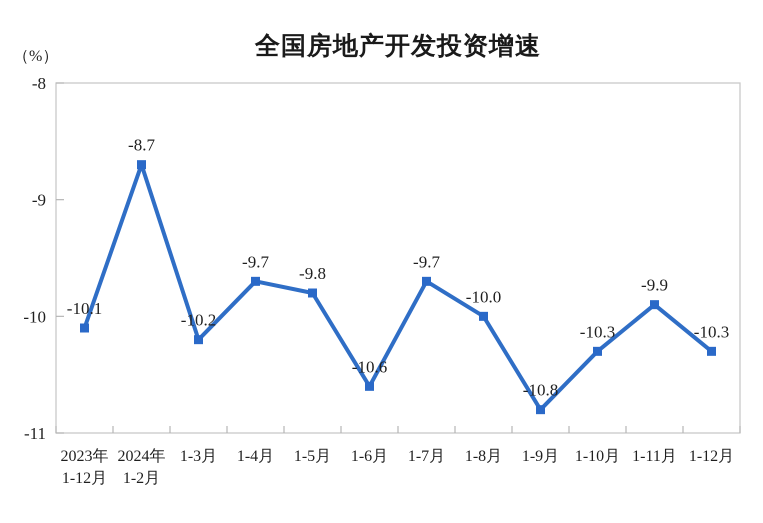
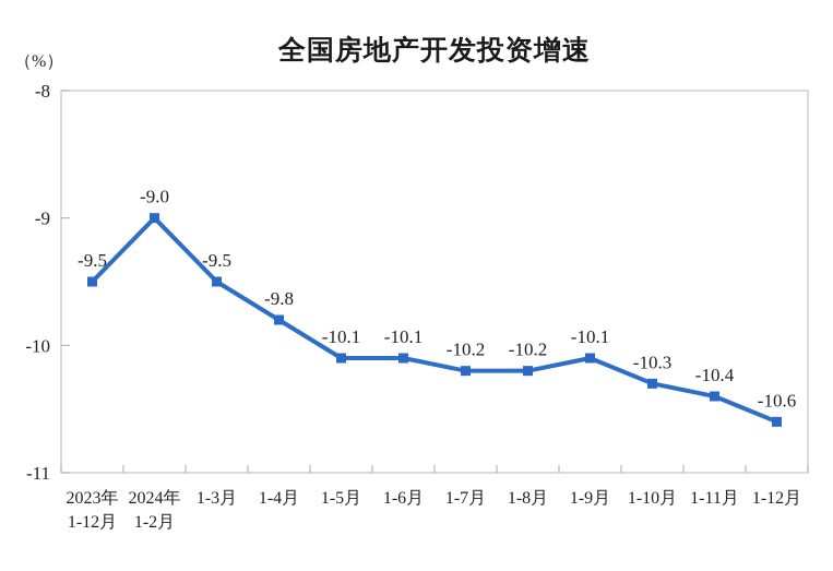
2023年 1-12月: -10.1 -> -9.5
2024年 1-2月: -8.7 -> -9.0
1-3月: -10.2 -> -9.5
1-4月: -9.7 -> -9.8
1-5月: -9.8 -> -10.1
1-6月: -10.6 -> -10.1
1-7月: -9.7 -> -10.2
1-8月: -10.0 -> -10.2
1-9月: -10.8 -> -10.1
1-11月: -9.9 -> -10.4
1-12月: -10.3 -> -10.6
